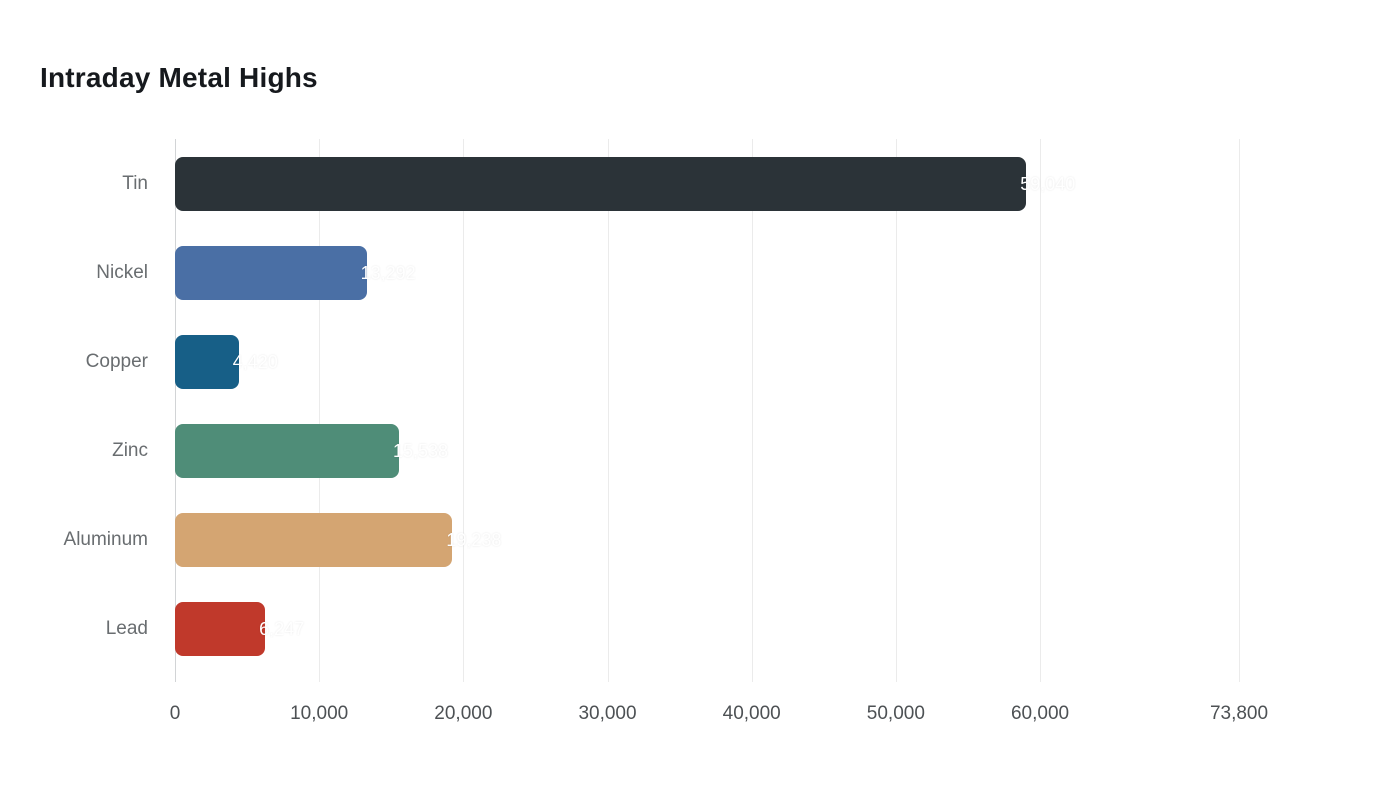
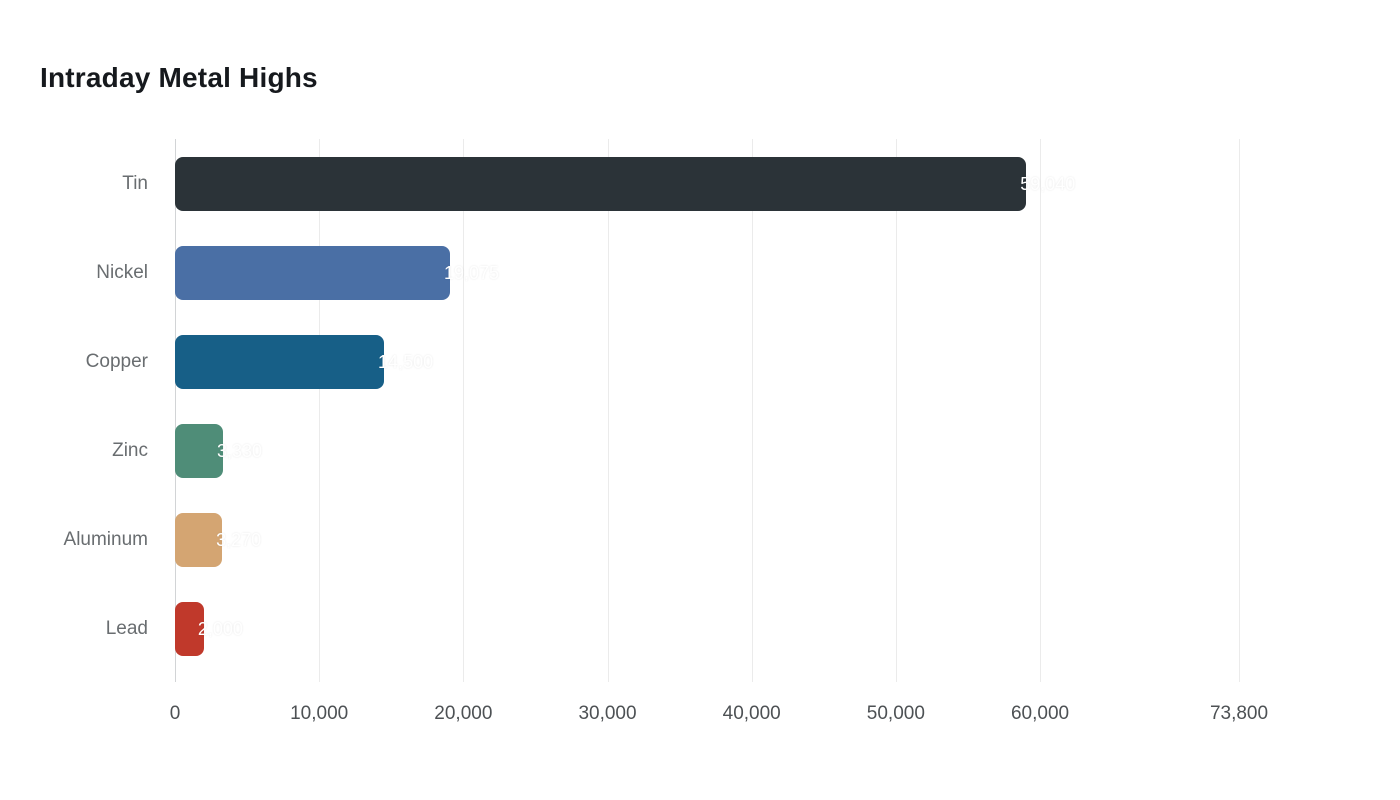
Nickel: 13,292 -> 19,075
Copper: 4,420 -> 14,500
Zinc: 15,538 -> 3,330
Aluminum: 19,238 -> 3,270
Lead: 6,247 -> 2,000
